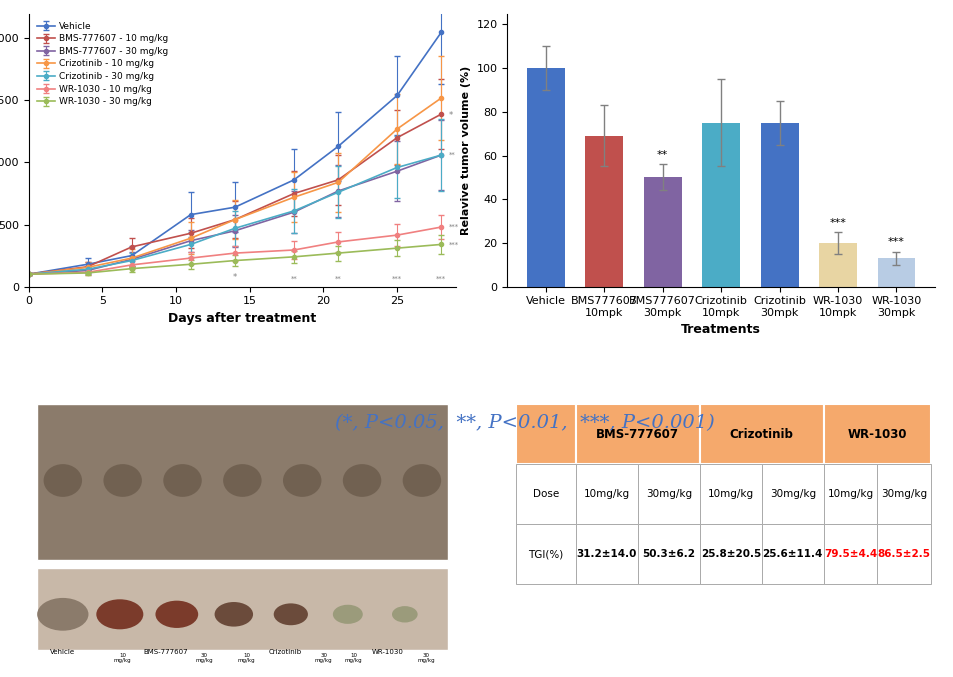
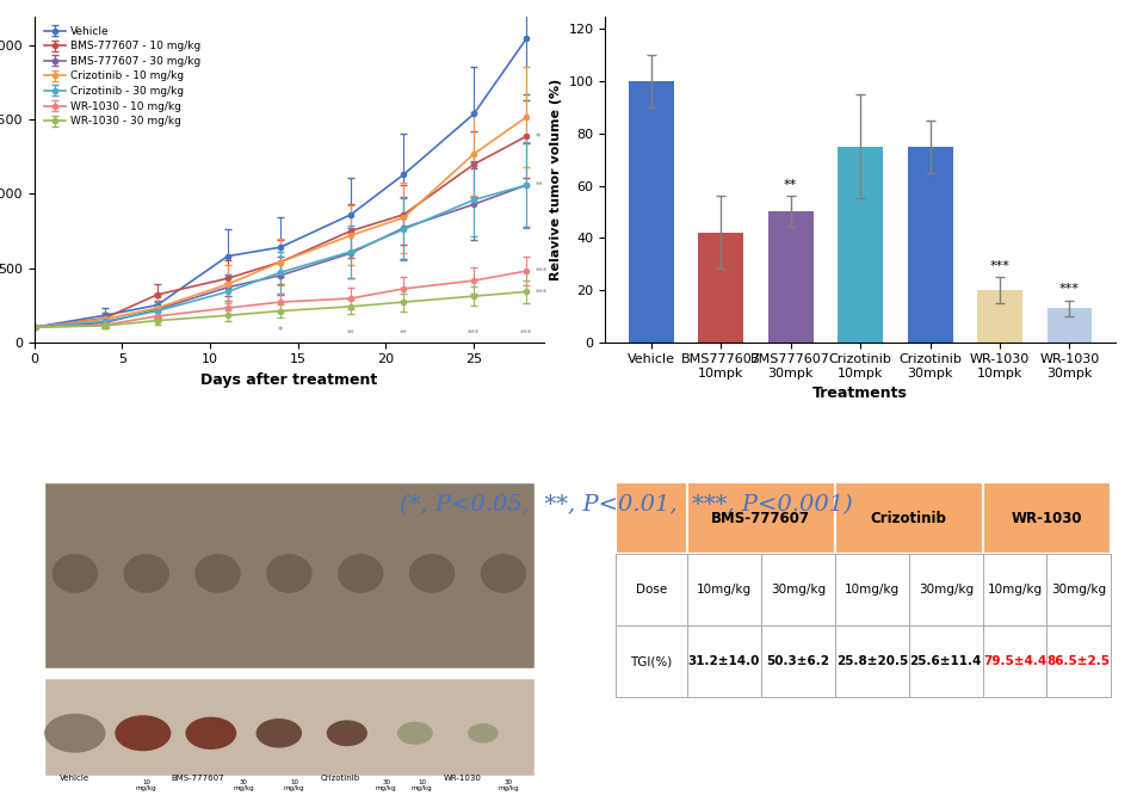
BMS777607 10mpk: 69 -> 42
